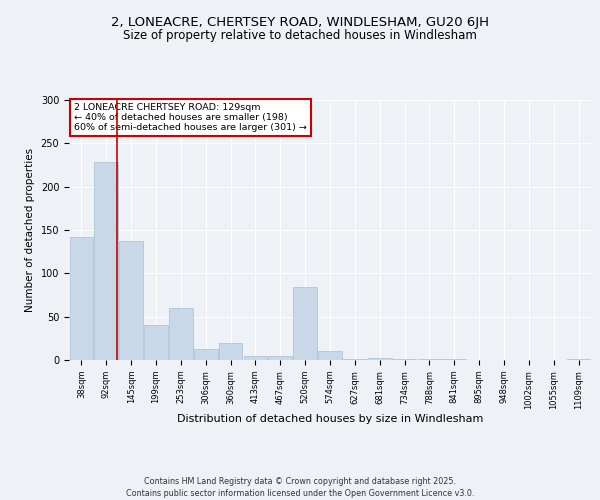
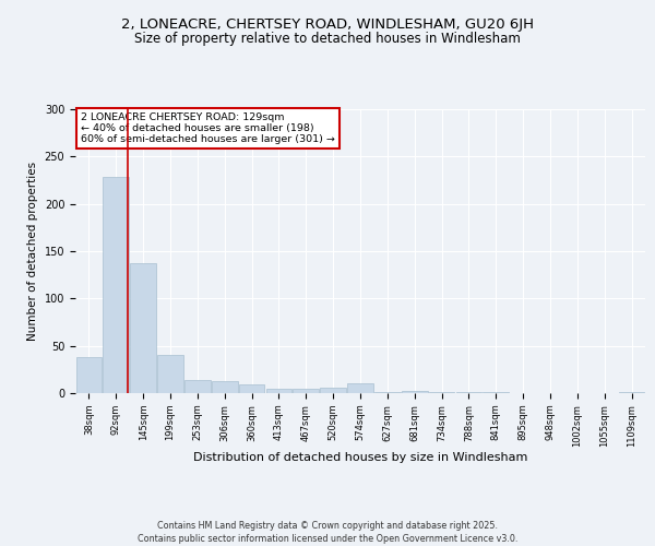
38sqm: 142 -> 38
253sqm: 60 -> 14
360sqm: 20 -> 9
520sqm: 84 -> 6
